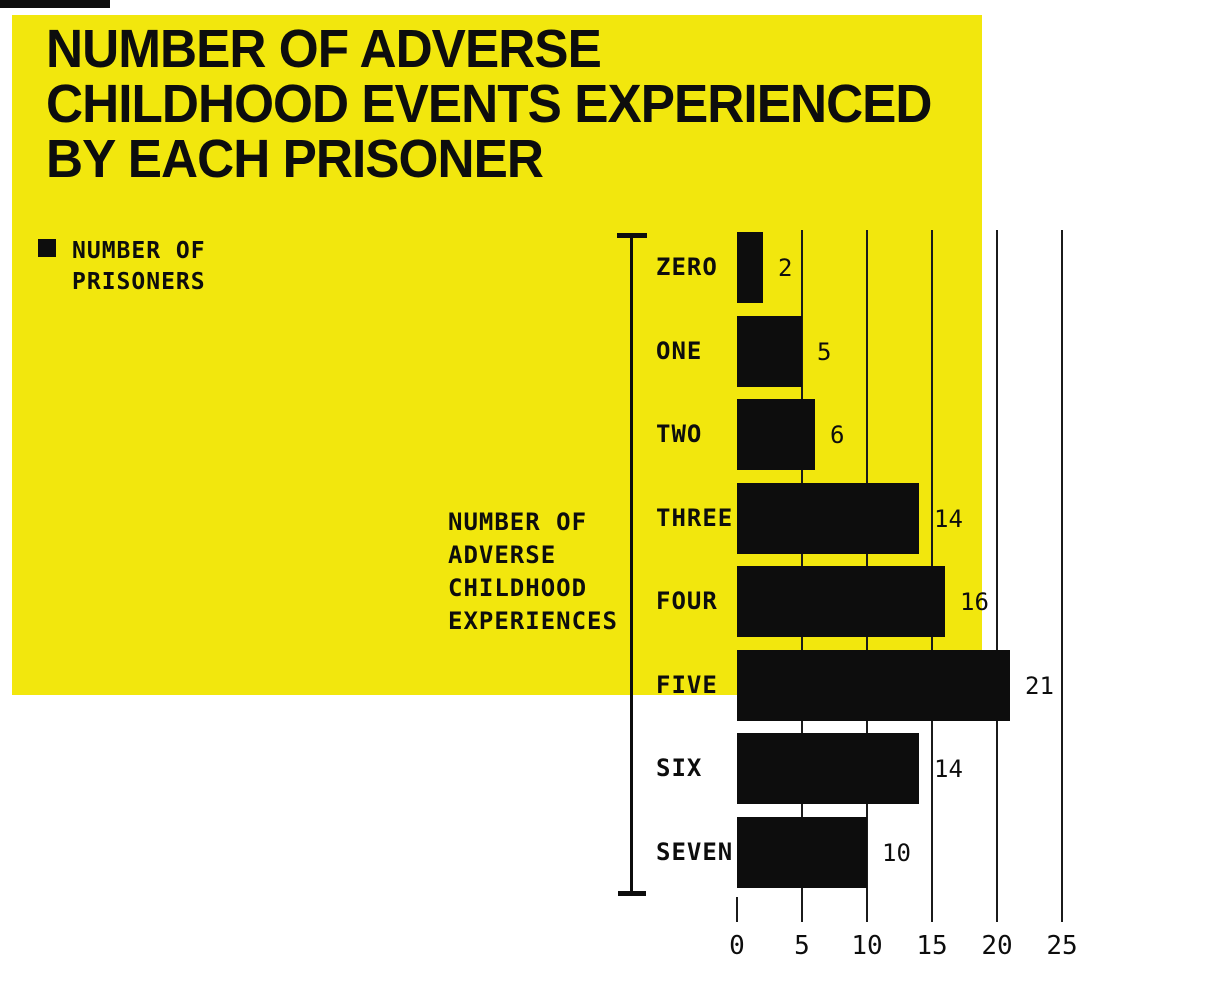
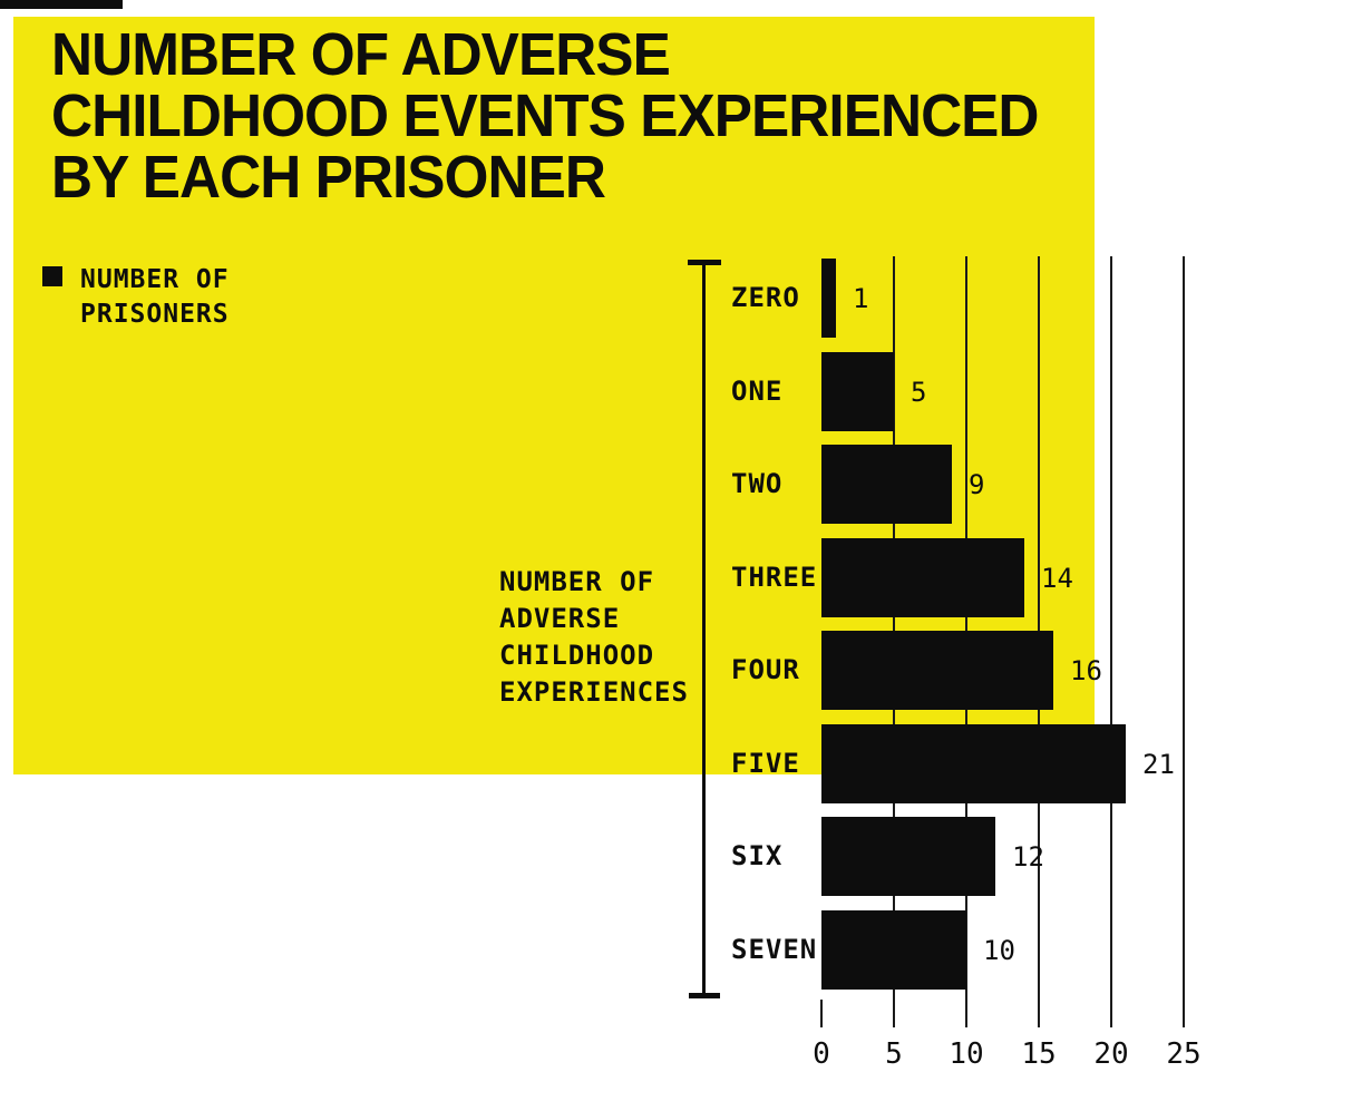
ZERO: 2 -> 1
TWO: 6 -> 9
SIX: 14 -> 12
